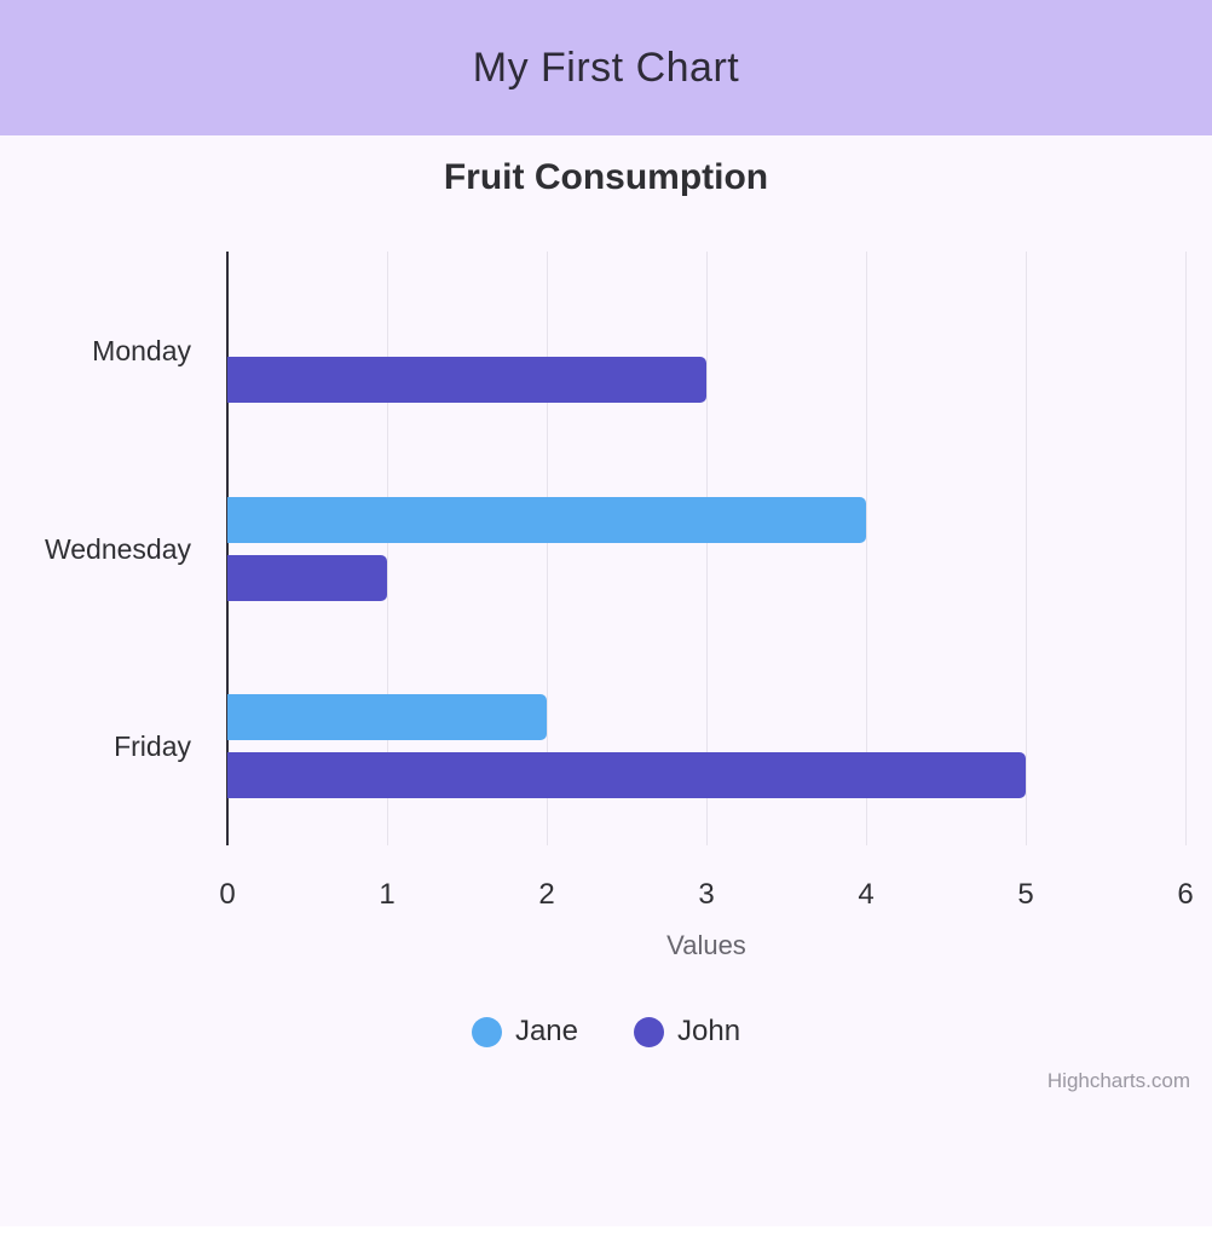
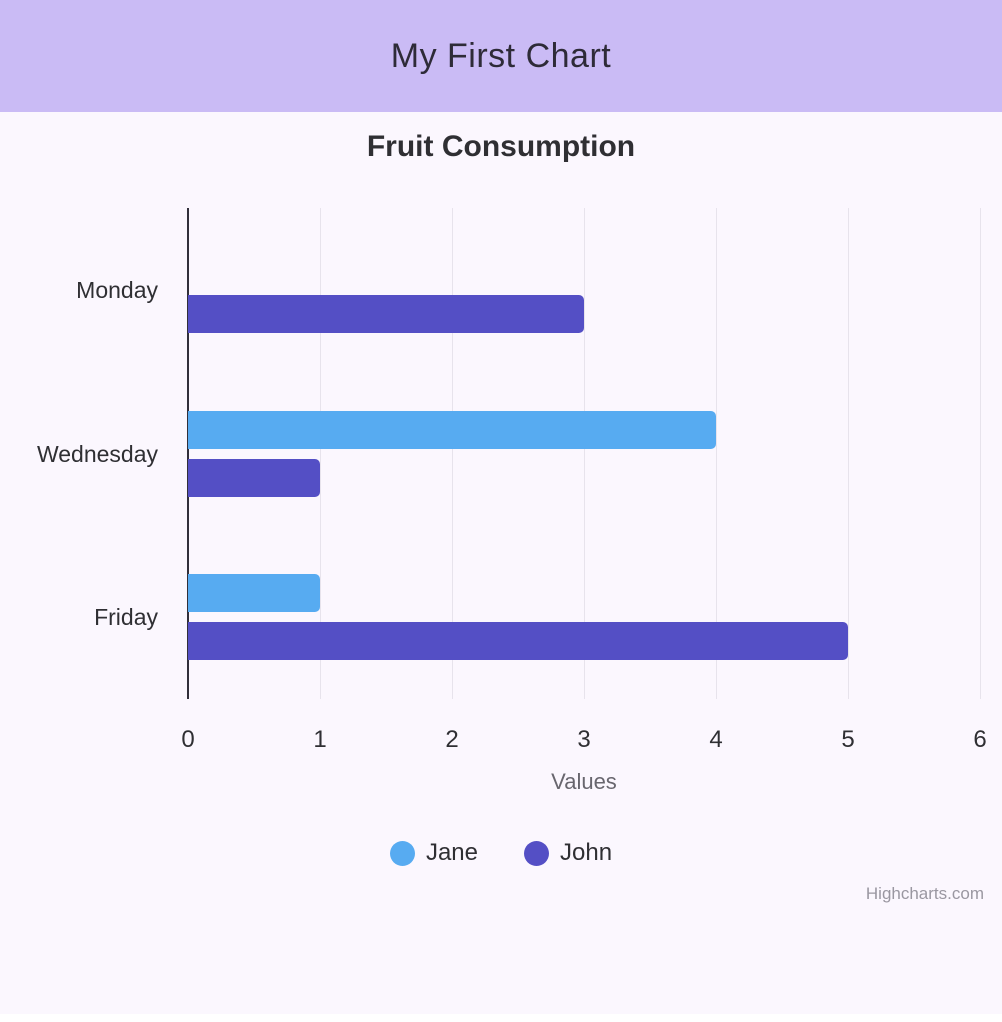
Jane/Friday: 2 -> 1
